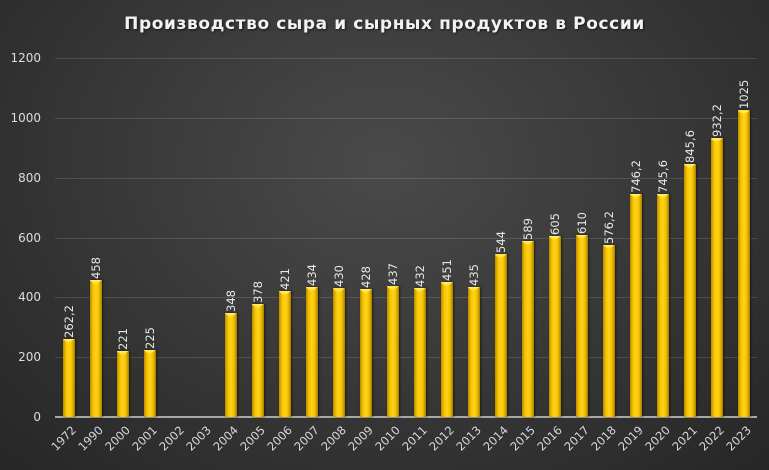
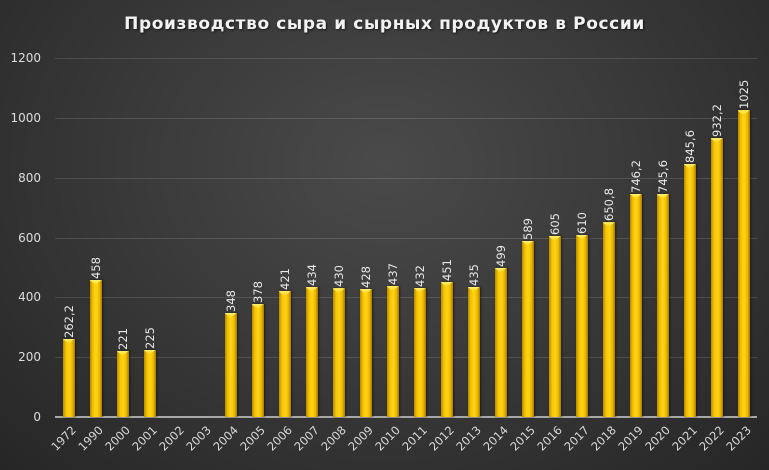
2014: 544 -> 499
2018: 576,2 -> 650,8
